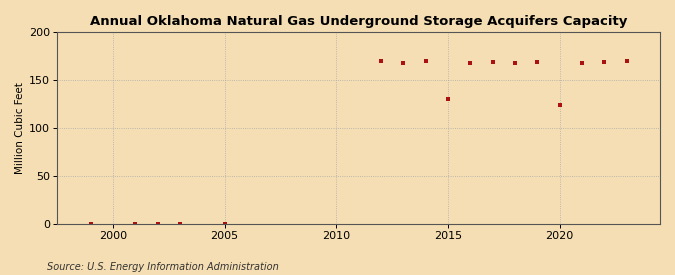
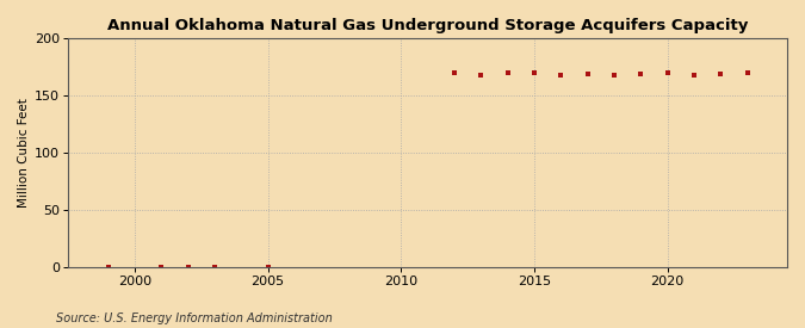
2015: 130 -> 170
2020: 124 -> 170
